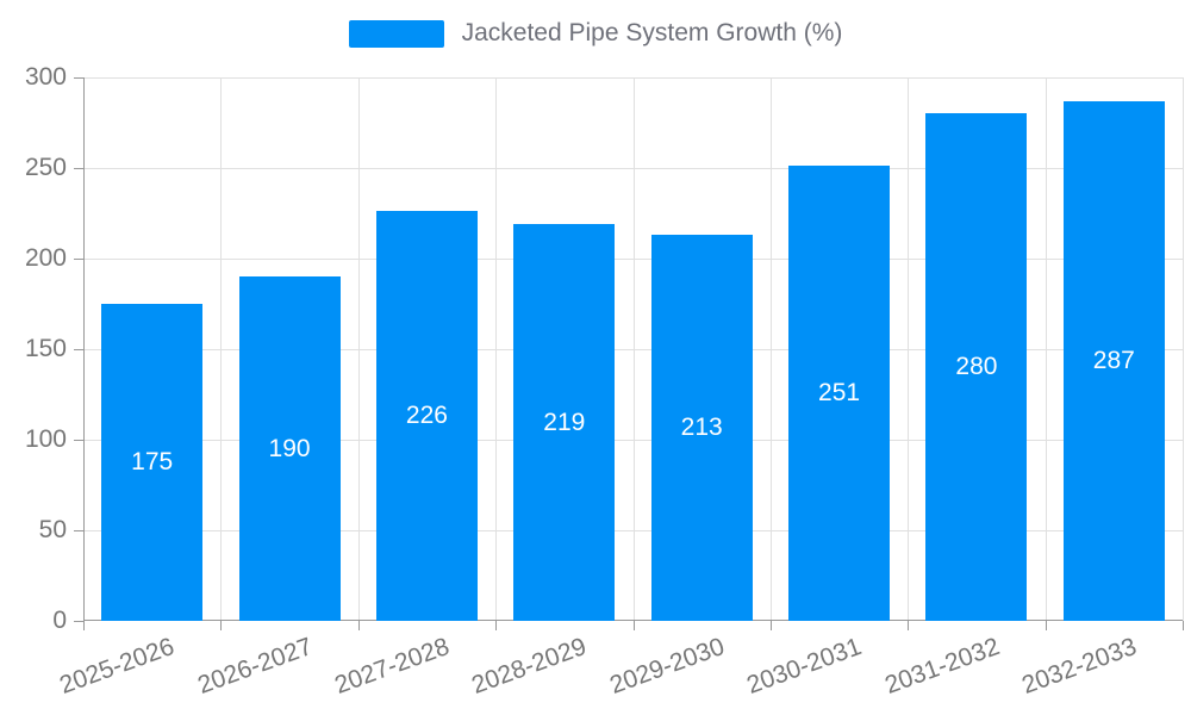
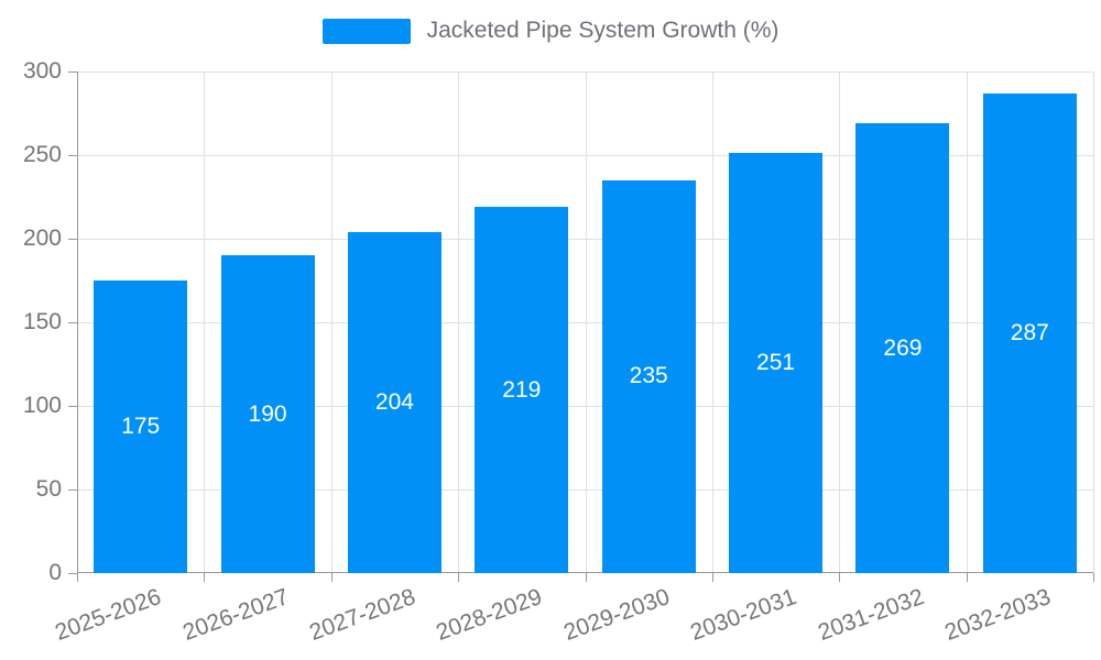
2027-2028: 226 -> 204
2029-2030: 213 -> 235
2031-2032: 280 -> 269
